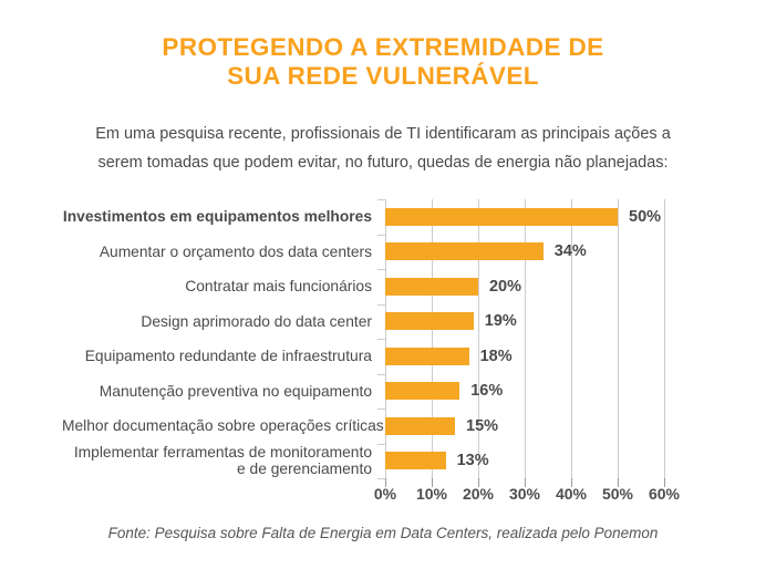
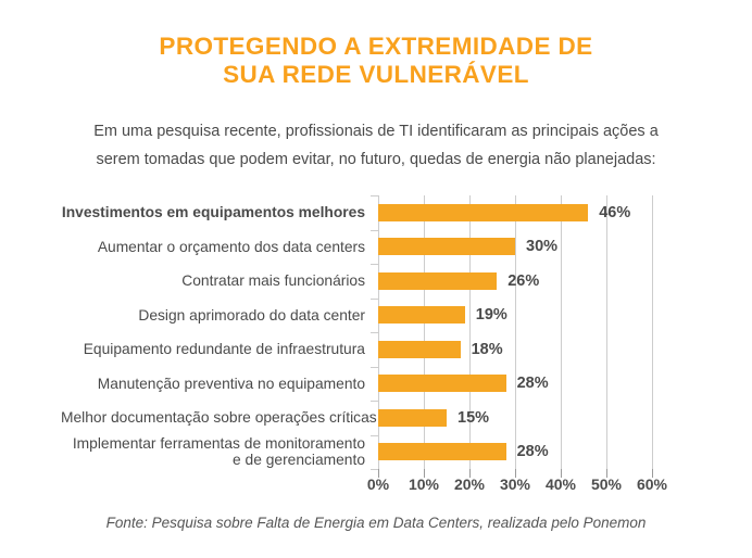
Investimentos em equipamentos melhores: 50% -> 46%
Aumentar o orçamento dos data centers: 34% -> 30%
Contratar mais funcionários: 20% -> 26%
Manutenção preventiva no equipamento: 16% -> 28%
Implementar ferramentas de monitoramento e de gerenciamento: 13% -> 28%
